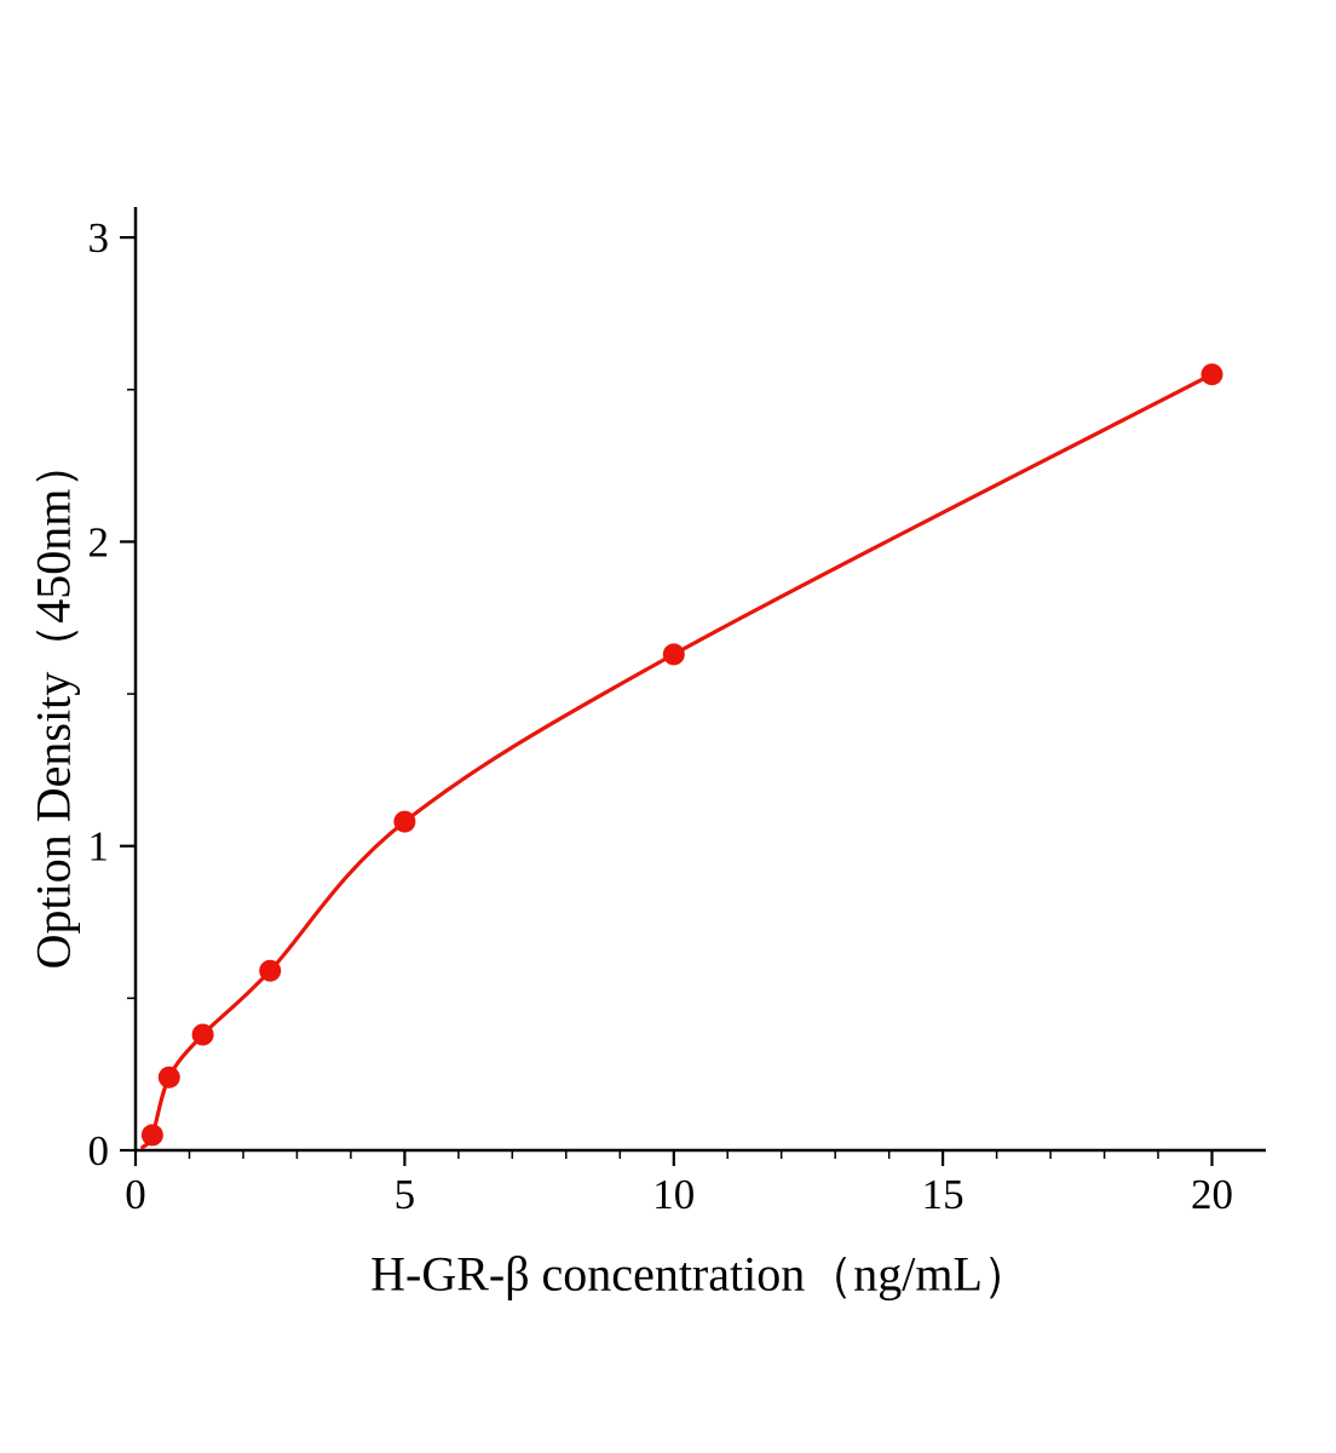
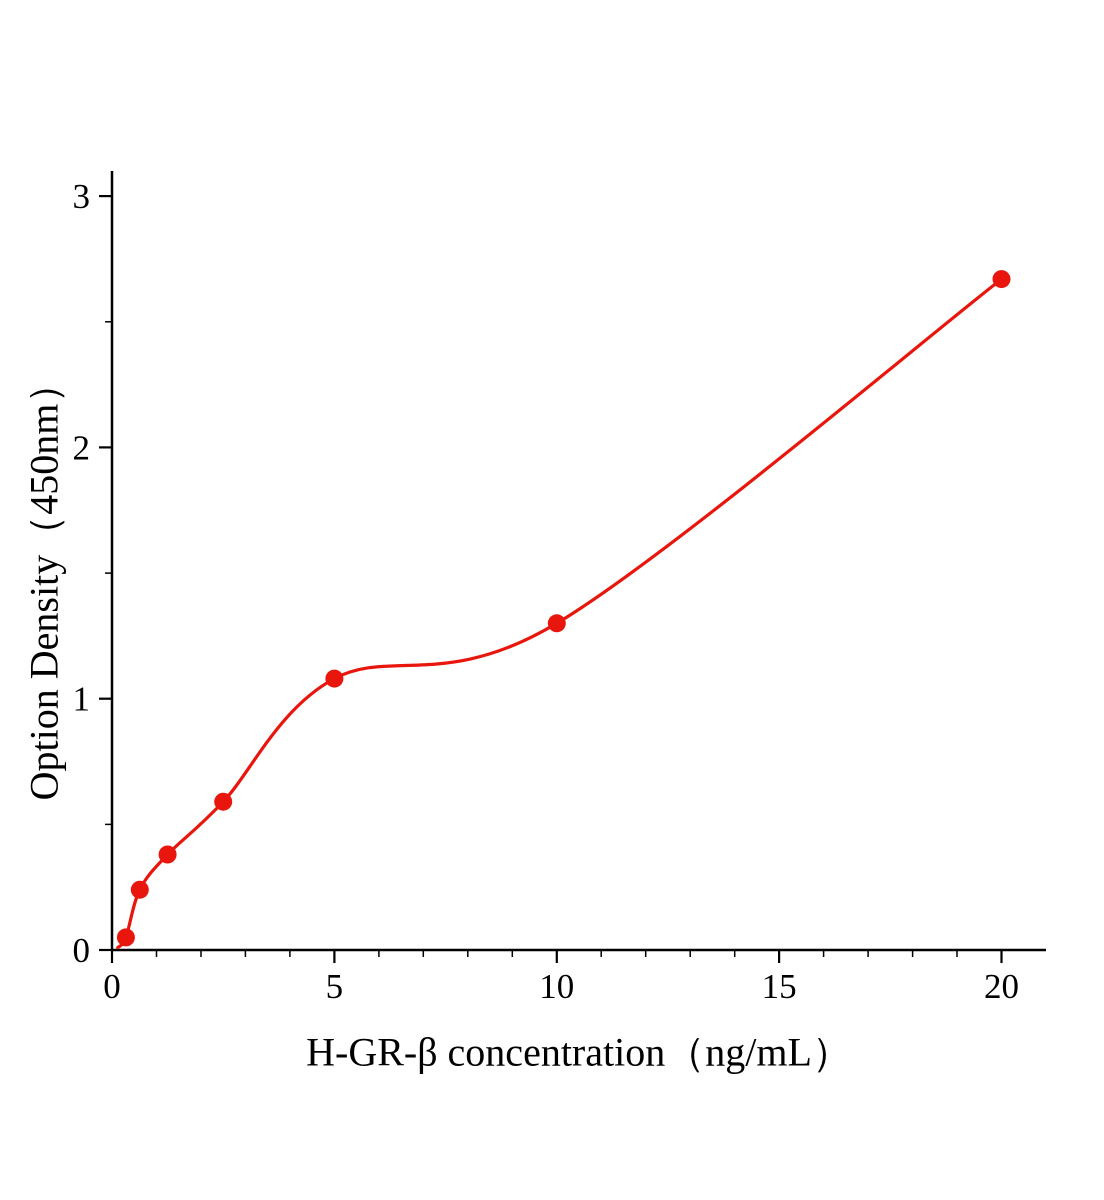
10: 1.63 -> 1.30
20: 2.55 -> 2.67
